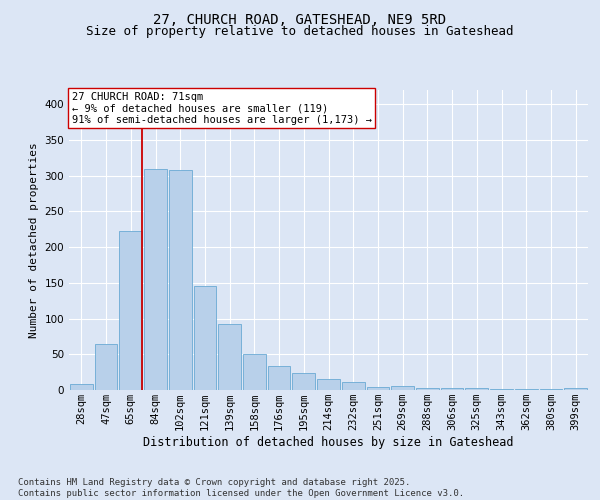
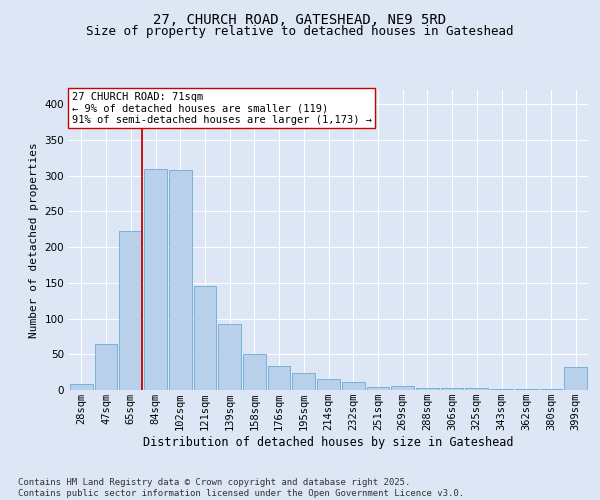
399sqm: 3 -> 32
